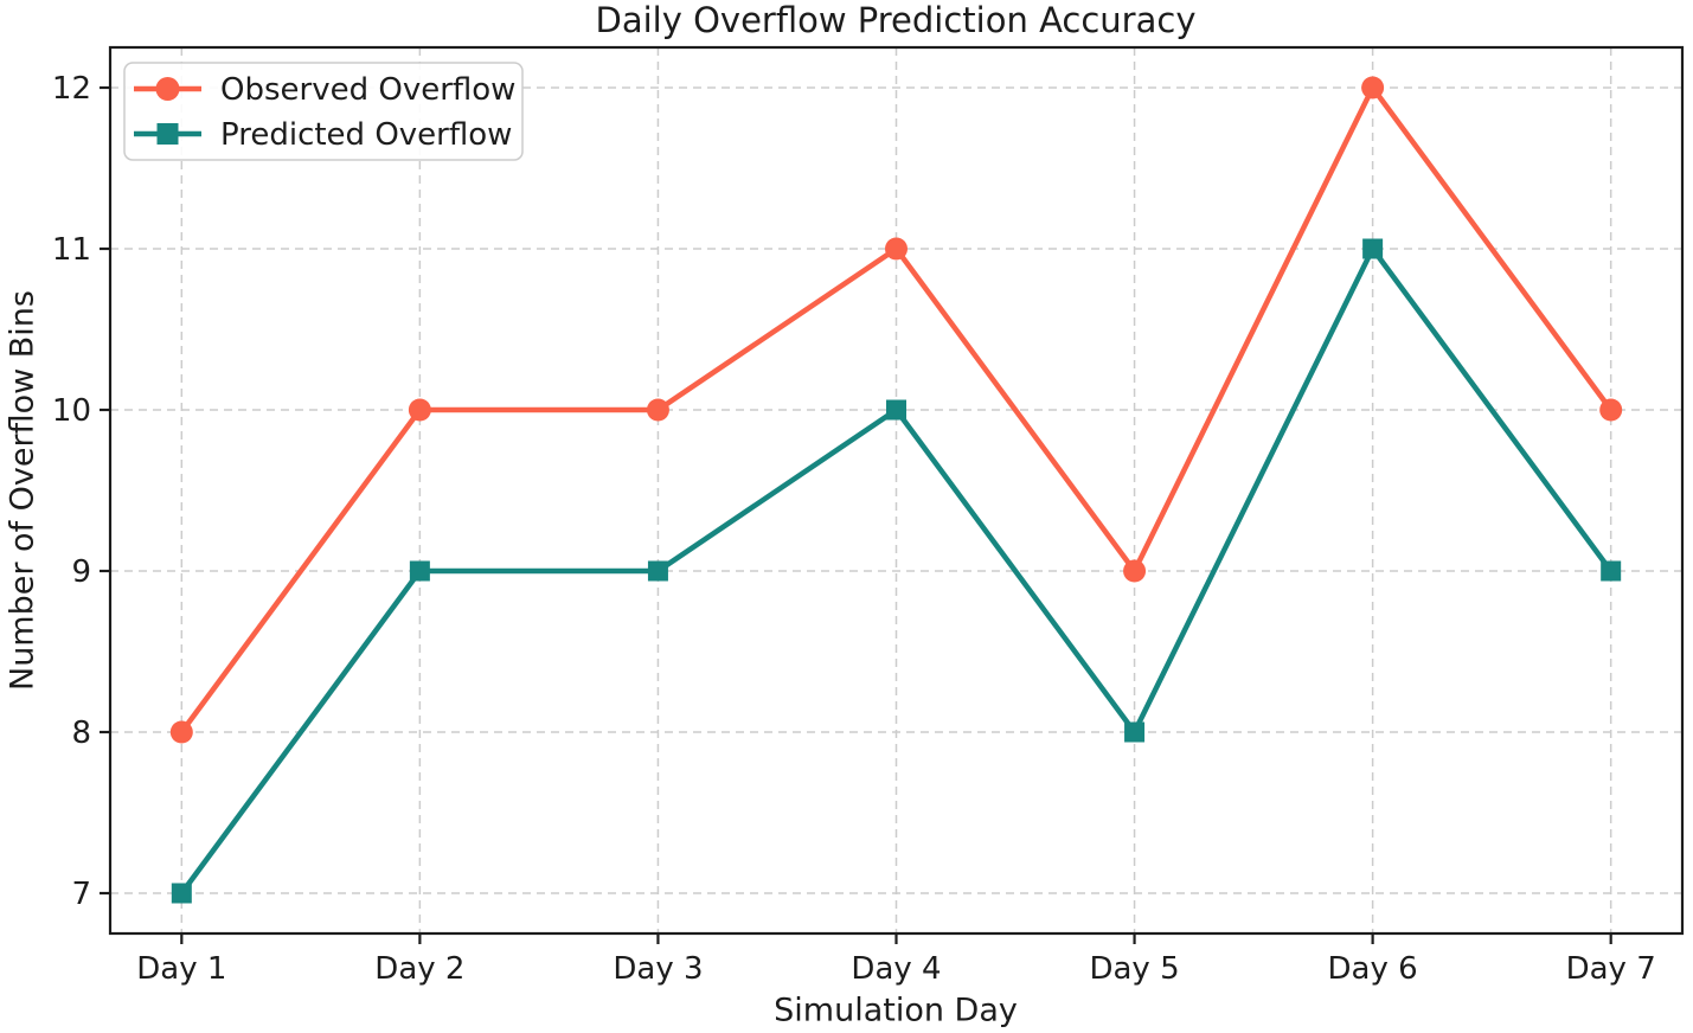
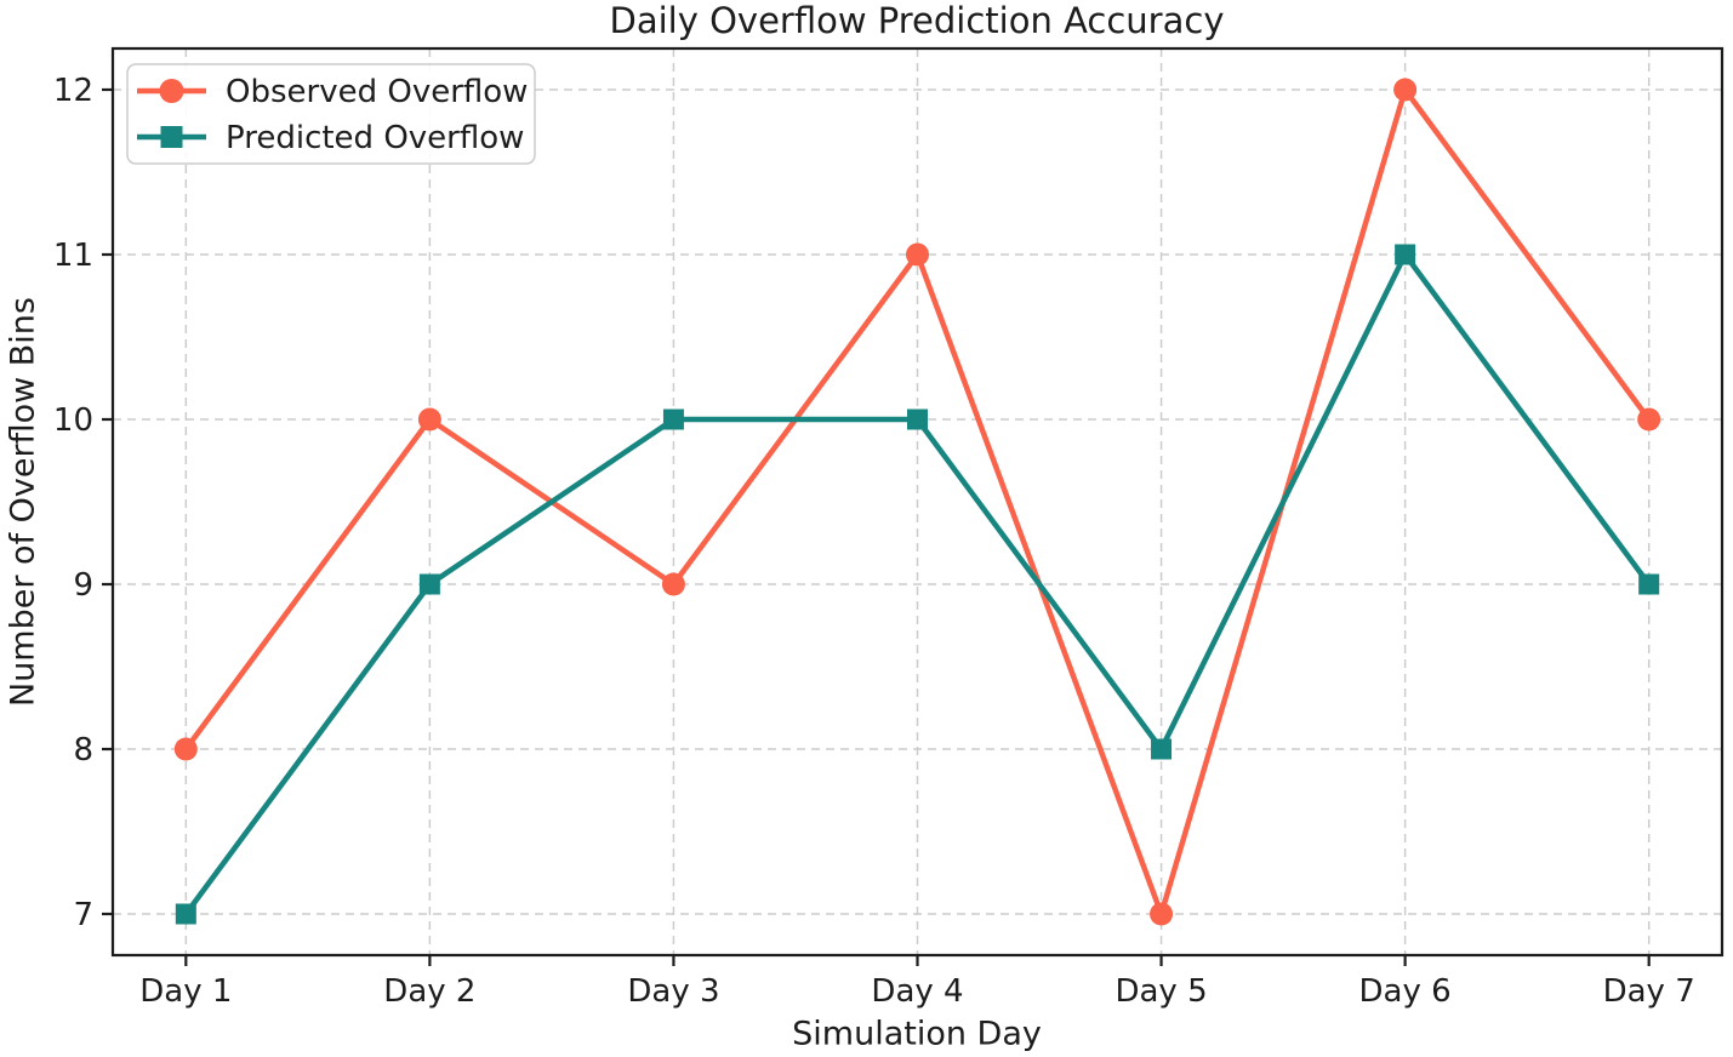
Observed Overflow/Day 3: 10 -> 9
Predicted Overflow/Day 3: 9 -> 10
Observed Overflow/Day 5: 9 -> 7
